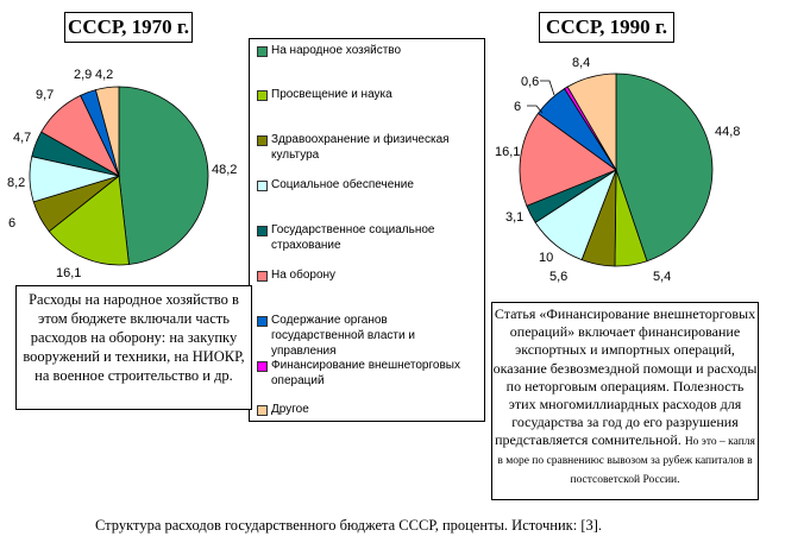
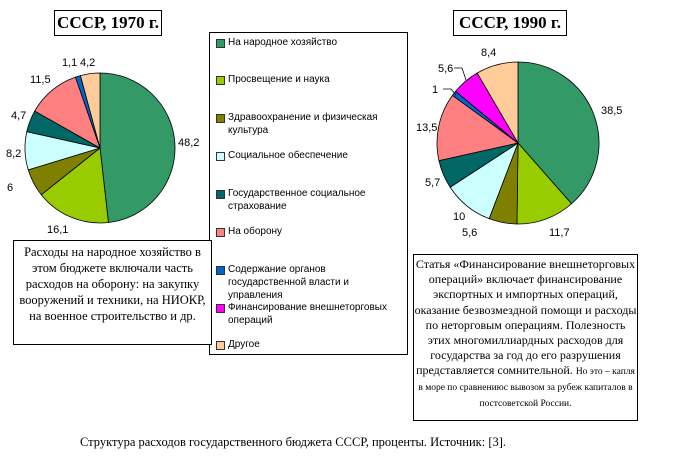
СССР, 1970 г./На оборону: 9,7 -> 11,5
СССР, 1970 г./Содержание органов государственной власти и управления: 2,9 -> 1,1
СССР, 1990 г./На народное хозяйство: 44,8 -> 38,5
СССР, 1990 г./Просвещение и наука: 5,4 -> 11,7
СССР, 1990 г./Государственное социальное страхование: 3,1 -> 5,7
СССР, 1990 г./На оборону: 16,1 -> 13,5
СССР, 1990 г./Содержание органов государственной власти и управления: 6 -> 1
СССР, 1990 г./Финансирование внешнеторговых операций: 0,6 -> 5,6
